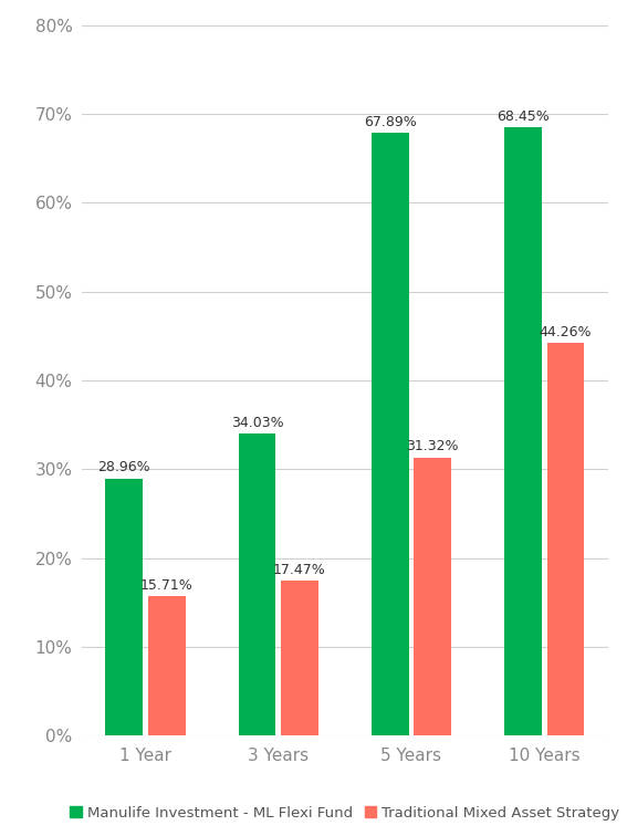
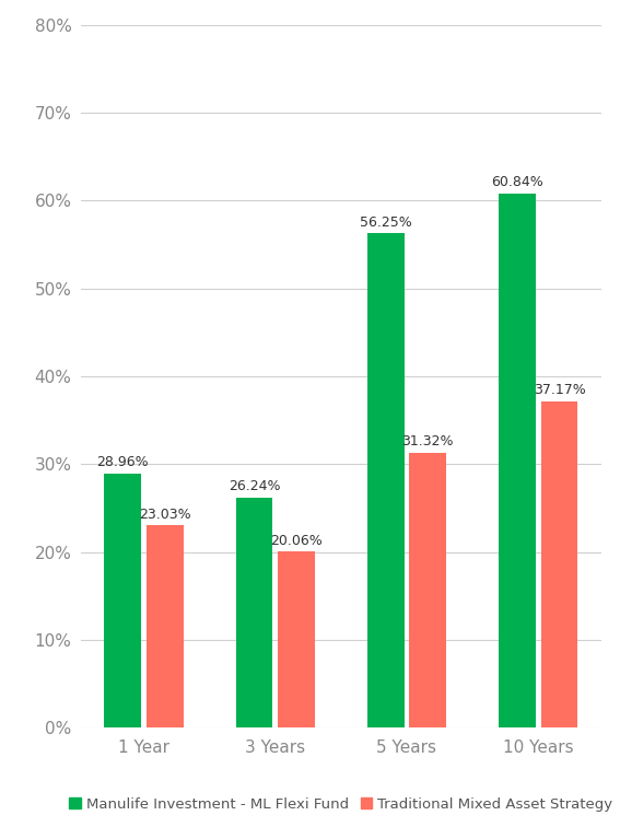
Traditional Mixed Asset Strategy/1 Year: 15.71% -> 23.03%
Manulife Investment - ML Flexi Fund/3 Years: 34.03% -> 26.24%
Traditional Mixed Asset Strategy/3 Years: 17.47% -> 20.06%
Manulife Investment - ML Flexi Fund/5 Years: 67.89% -> 56.25%
Manulife Investment - ML Flexi Fund/10 Years: 68.45% -> 60.84%
Traditional Mixed Asset Strategy/10 Years: 44.26% -> 37.17%
